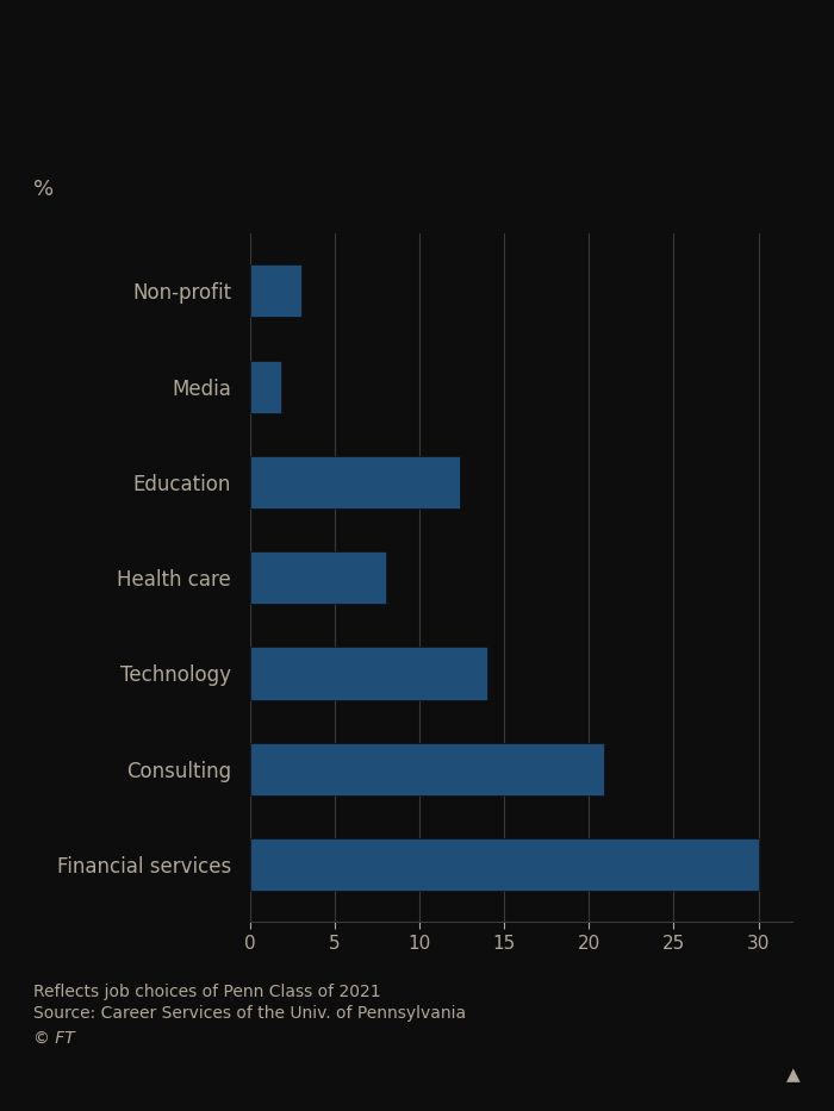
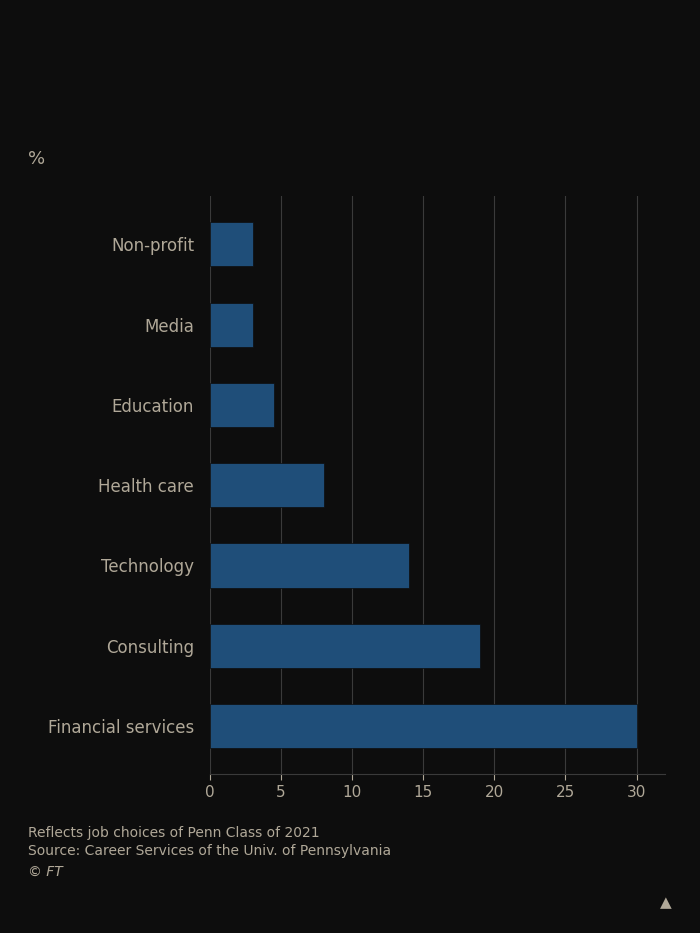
Media: 1.8 -> 3.0
Education: 12.4 -> 4.5
Consulting: 20.9 -> 19.0
